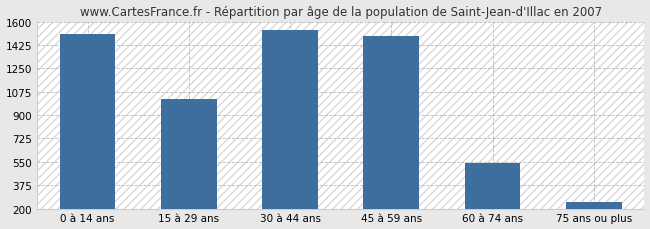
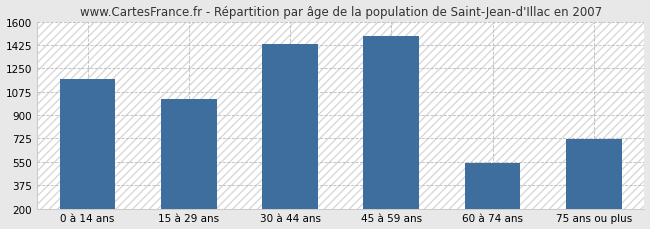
0 à 14 ans: 1510 -> 1170
30 à 44 ans: 1540 -> 1430
75 ans ou plus: 250 -> 720
